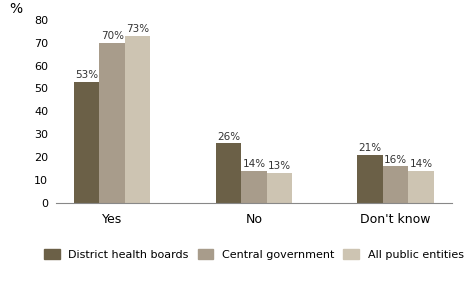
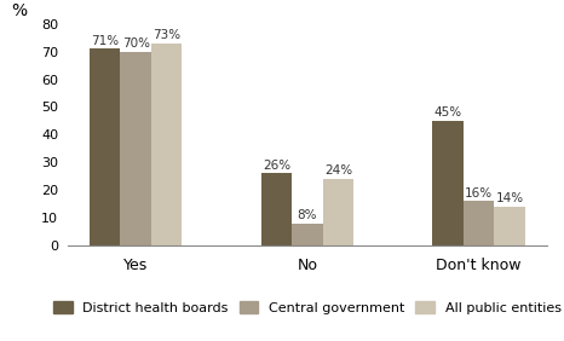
District health boards/Yes: 53% -> 71%
Central government/No: 14% -> 8%
All public entities/No: 13% -> 24%
District health boards/Don't know: 21% -> 45%
